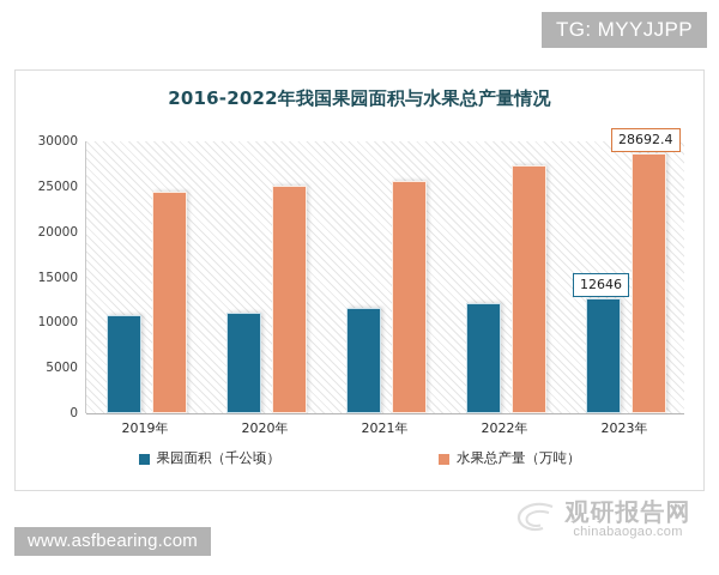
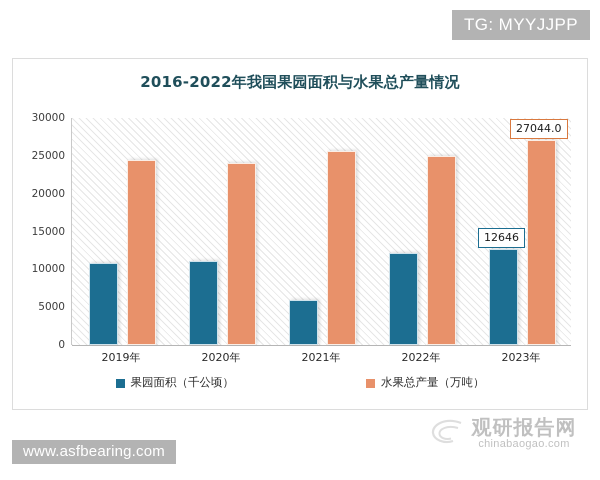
水果总产量（万吨）/2020年: 25000 -> 24000
果园面积（千公顷）/2021年: 12000 -> 6000
水果总产量（万吨）/2022年: 27000 -> 25000
水果总产量（万吨）/2023年: 28692.4 -> 27044.0
